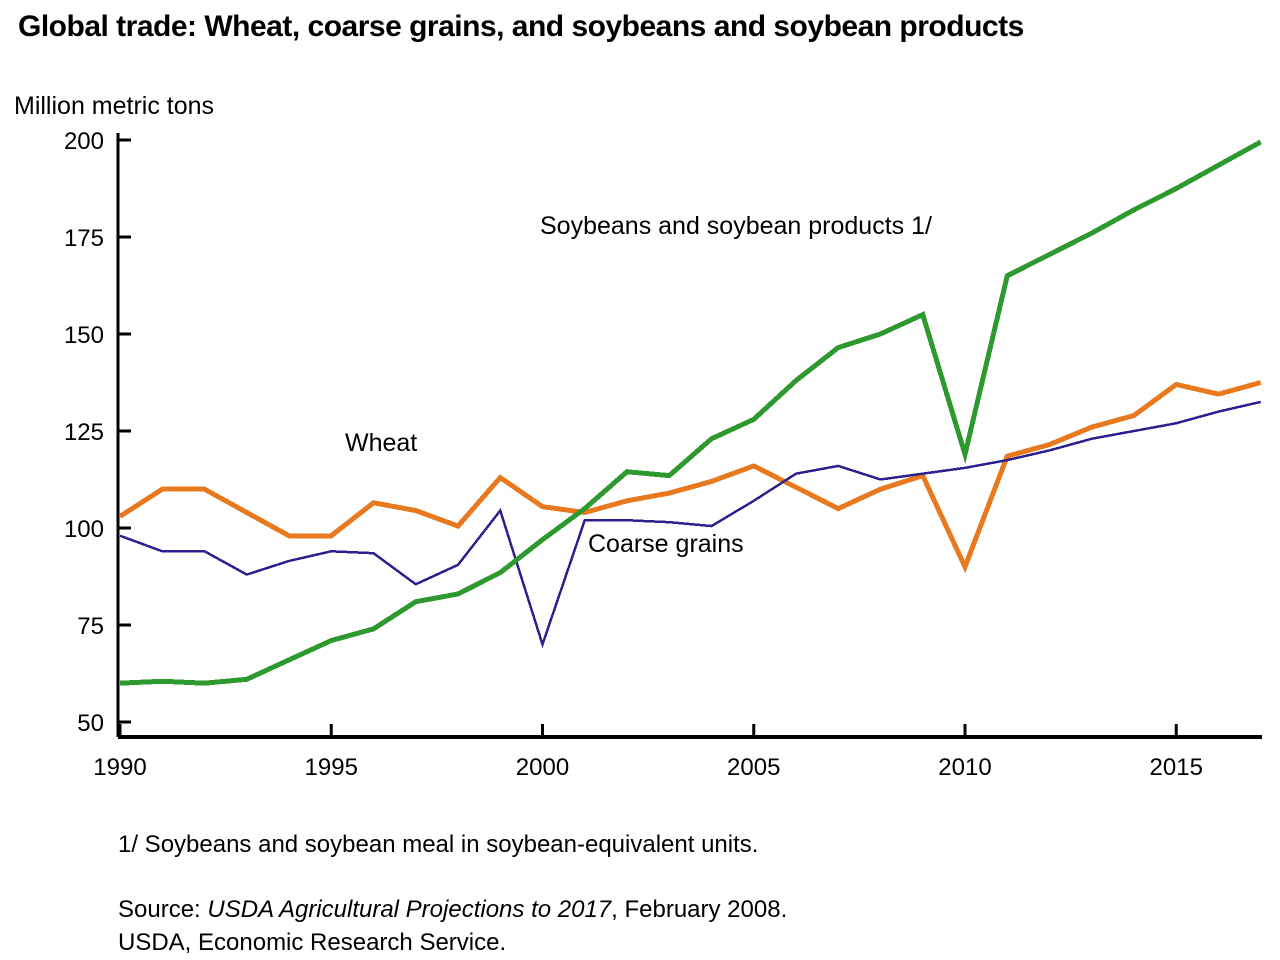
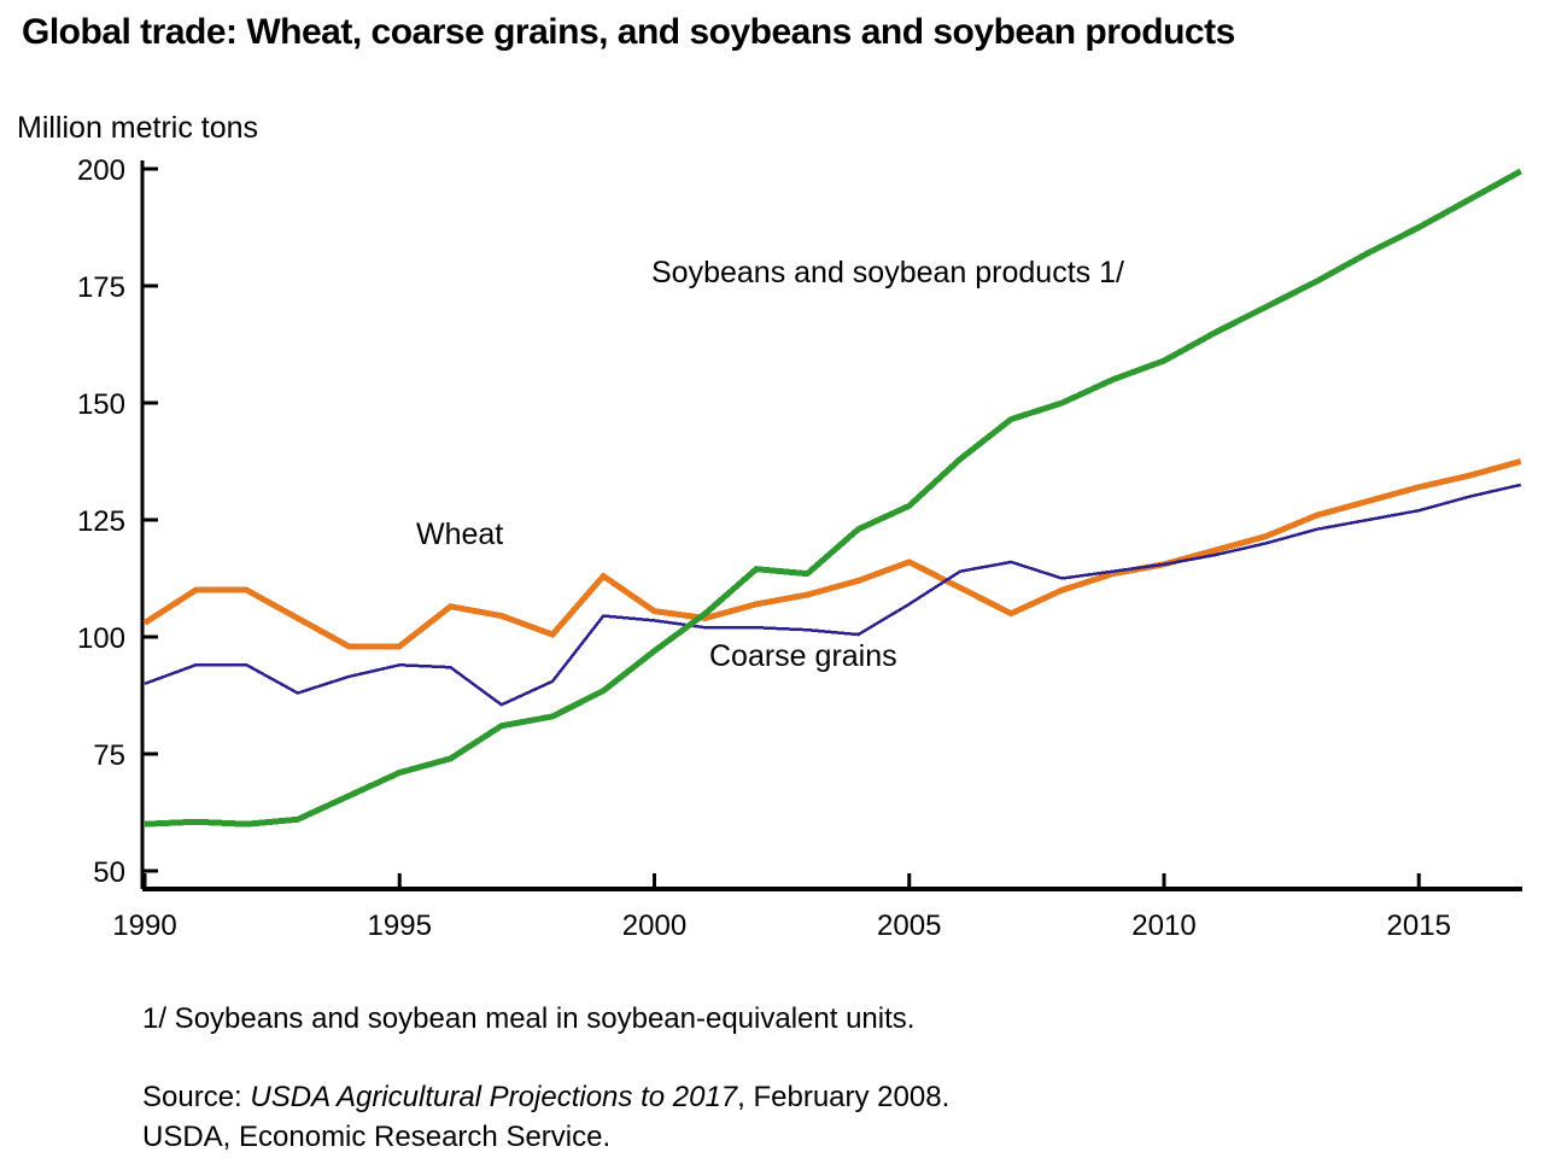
Coarse grains/1990: 98 -> 90
Coarse grains/2000: 70 -> 104
Wheat/2010: 90 -> 116
Soybeans and soybean products 1//2010: 119 -> 159
Wheat/2015: 137 -> 132
